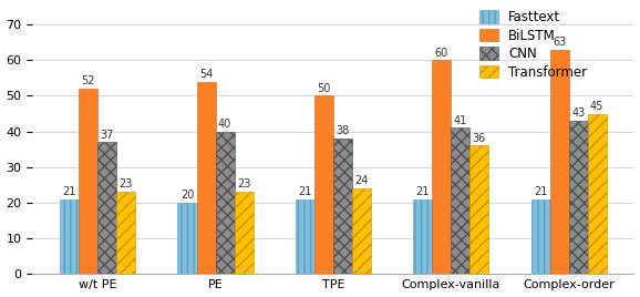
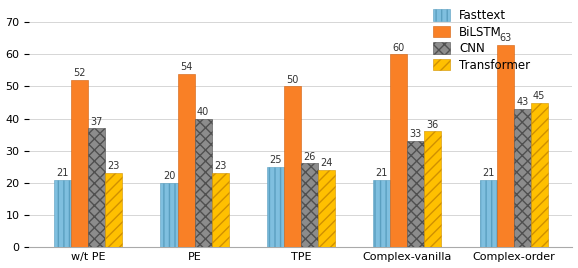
Fasttext/TPE: 21 -> 25
CNN/TPE: 38 -> 26
CNN/Complex-vanilla: 41 -> 33
